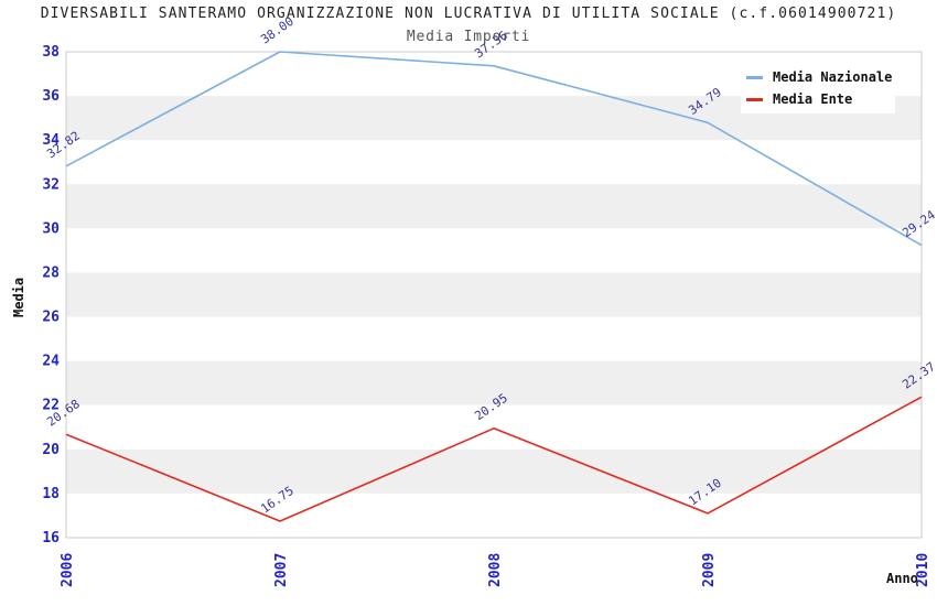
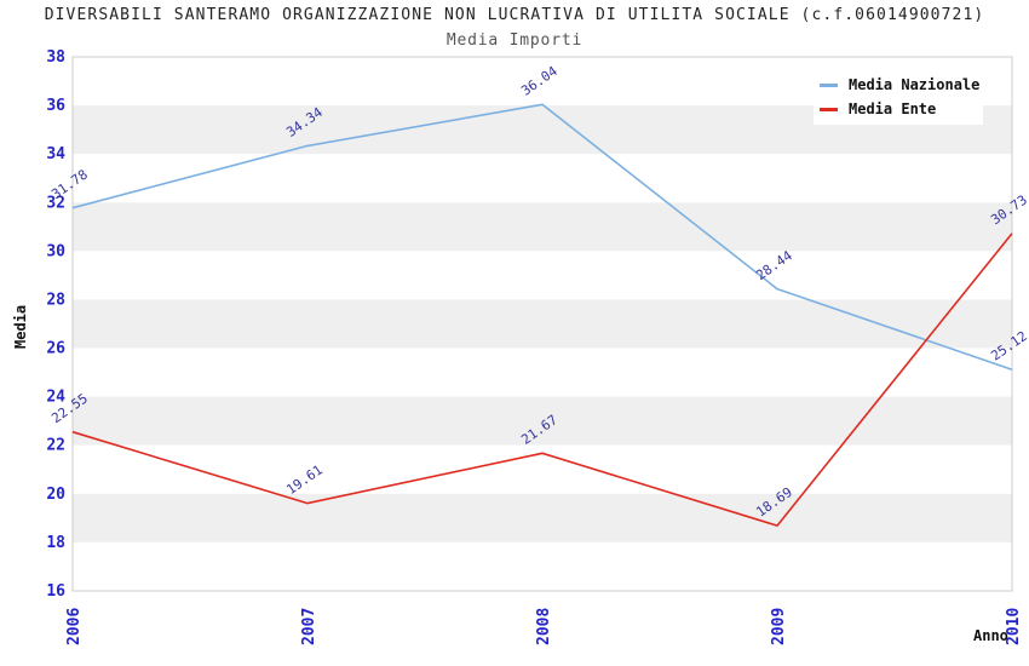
Media Nazionale/2006: 32.82 -> 31.78
Media Ente/2006: 20.68 -> 22.55
Media Nazionale/2007: 38.00 -> 34.34
Media Ente/2007: 16.75 -> 19.61
Media Nazionale/2008: 37.36 -> 36.04
Media Ente/2008: 20.95 -> 21.67
Media Nazionale/2009: 34.79 -> 28.44
Media Ente/2009: 17.10 -> 18.69
Media Nazionale/2010: 29.24 -> 25.12
Media Ente/2010: 22.37 -> 30.73
